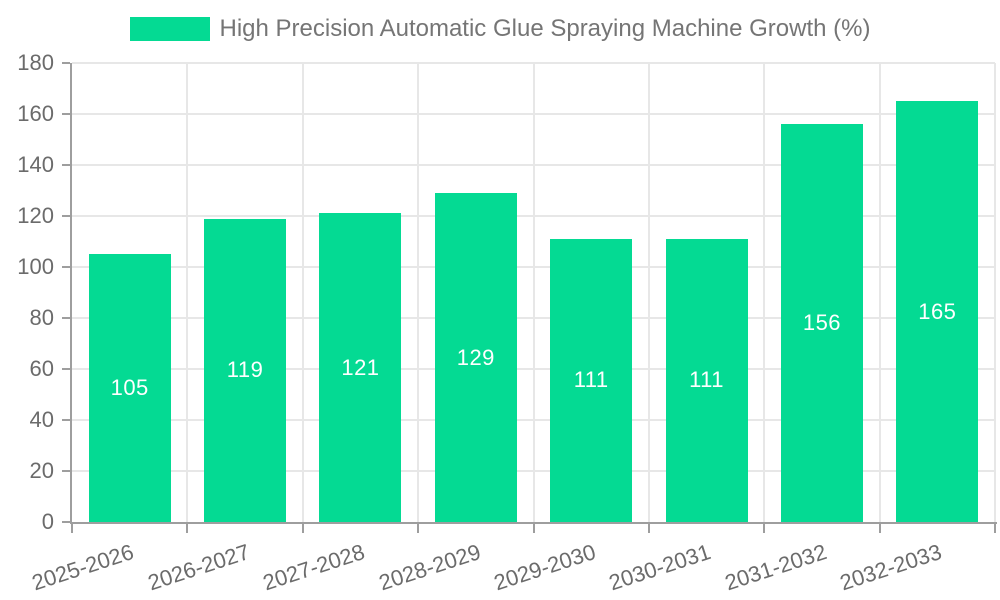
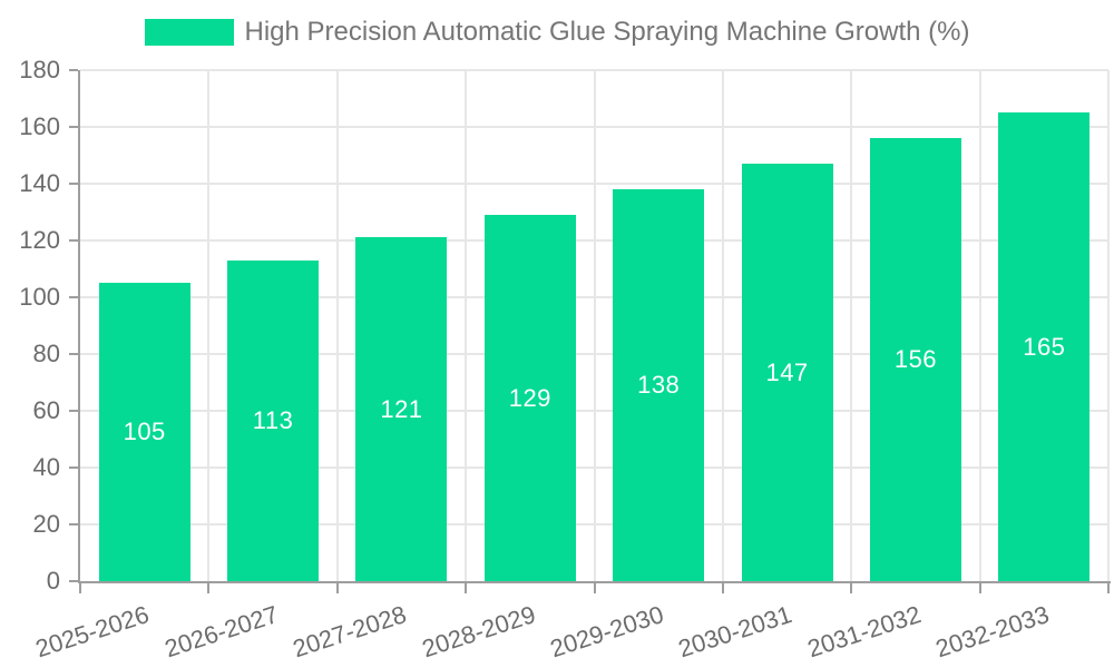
2026-2027: 119 -> 113
2029-2030: 111 -> 138
2030-2031: 111 -> 147
